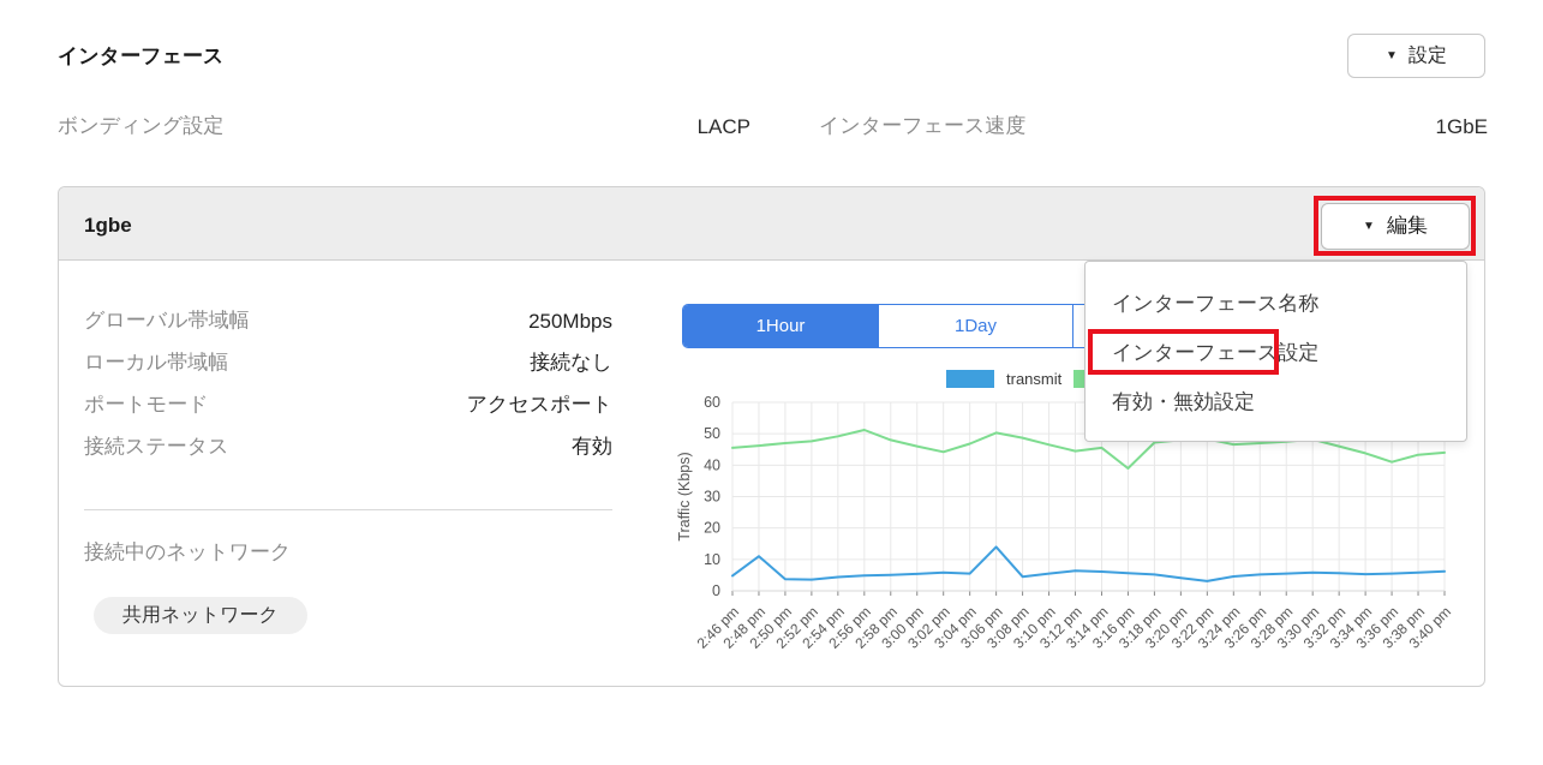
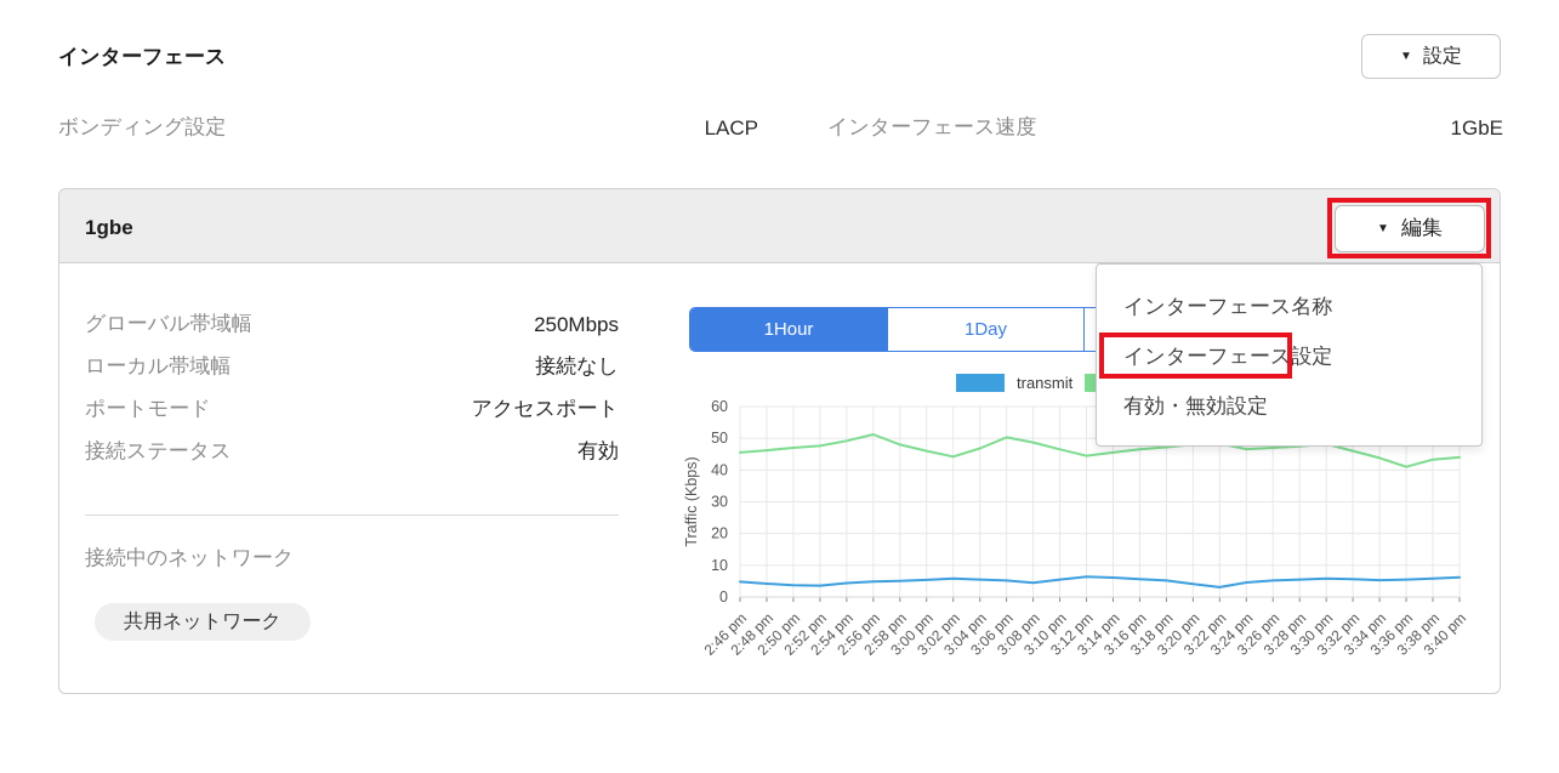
transmit/2:48 pm: 11 -> 4
transmit/3:06 pm: 14 -> 5
receive/3:16 pm: 39 -> 46
